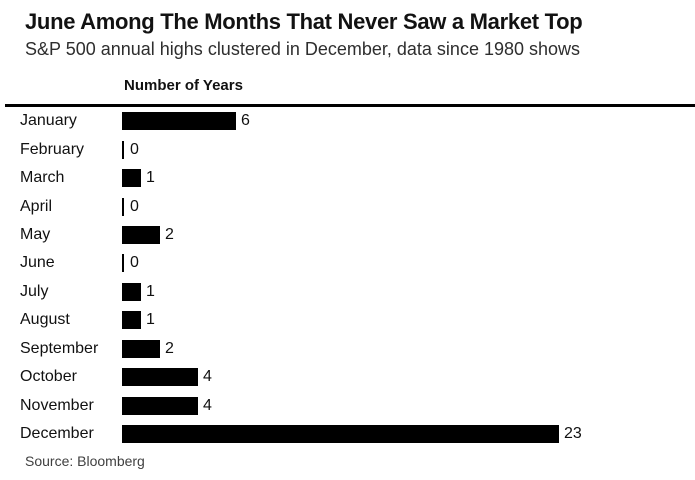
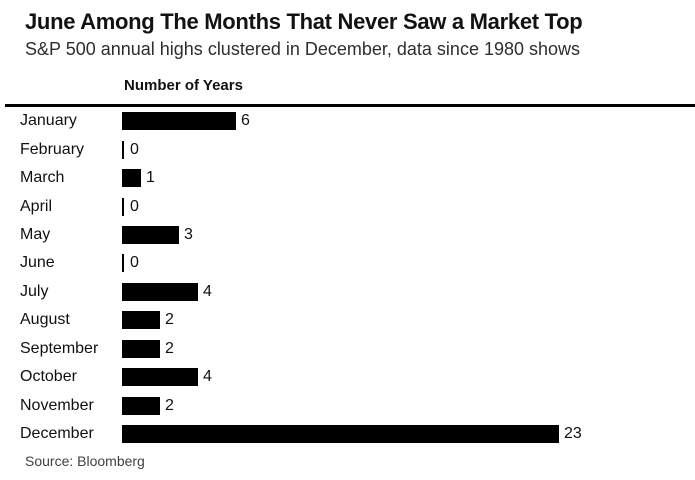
May: 2 -> 3
July: 1 -> 4
August: 1 -> 2
November: 4 -> 2
